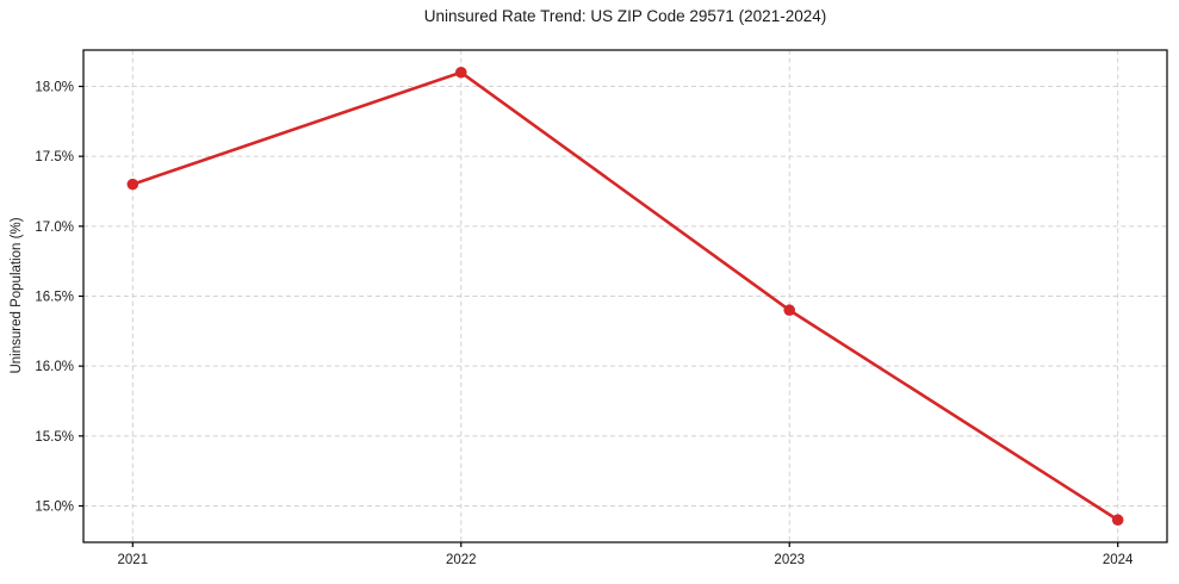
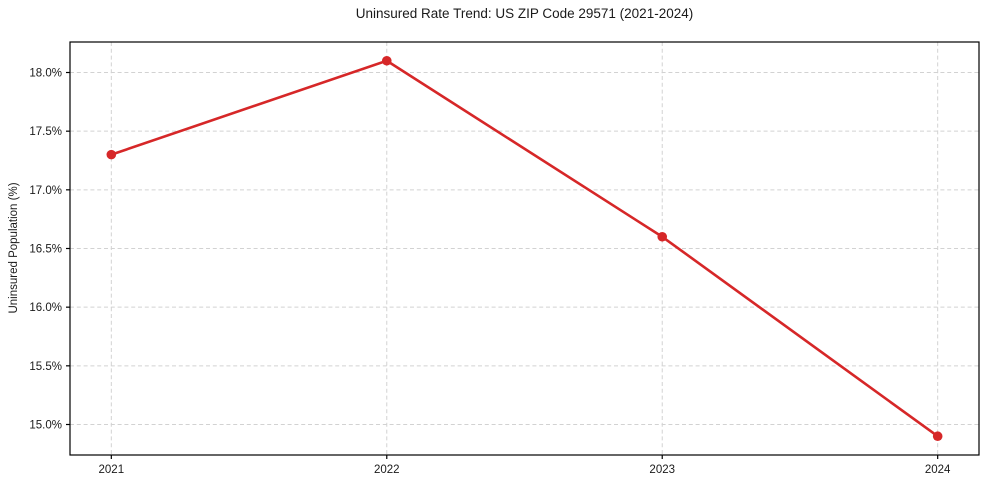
2023: 16.4% -> 16.6%
